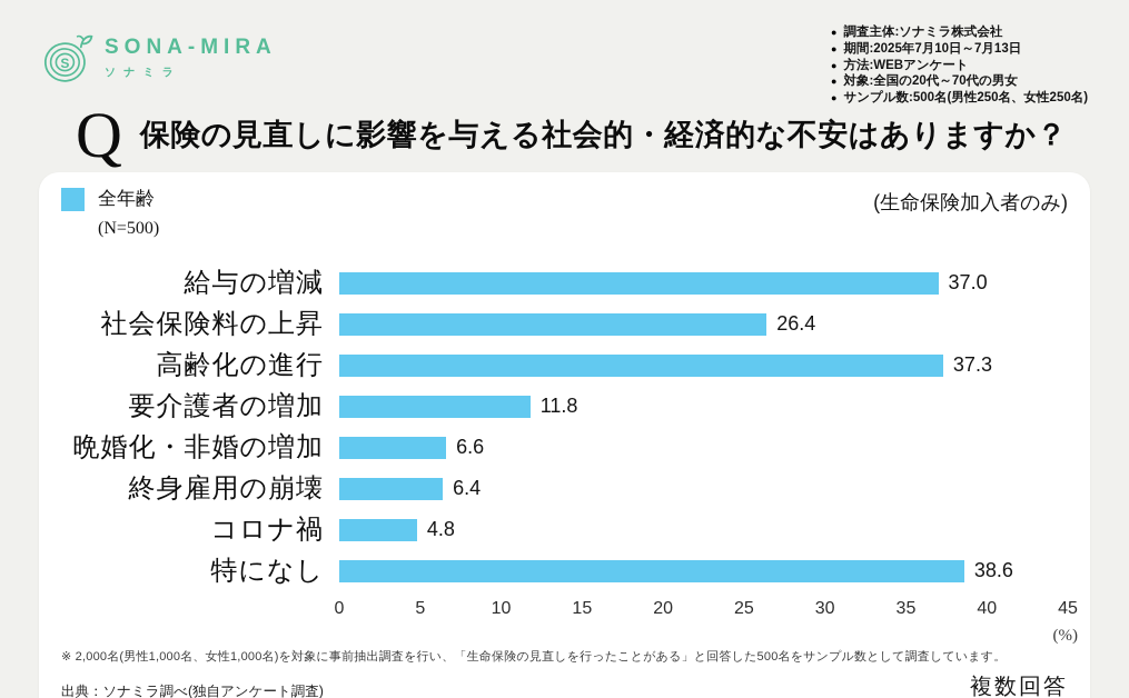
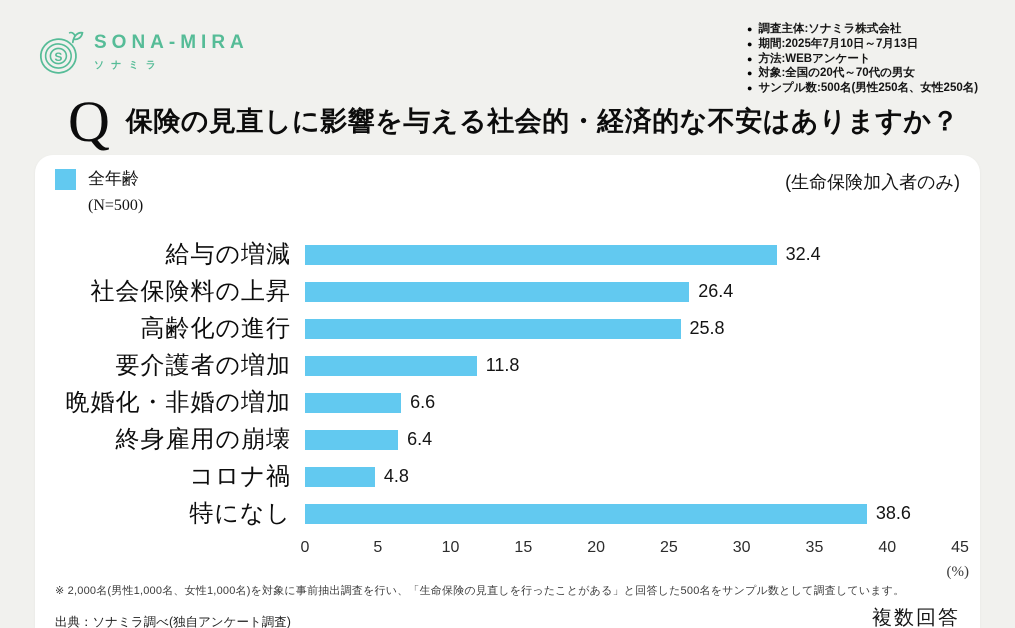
給与の増減: 37.0 -> 32.4
高齢化の進行: 37.3 -> 25.8
